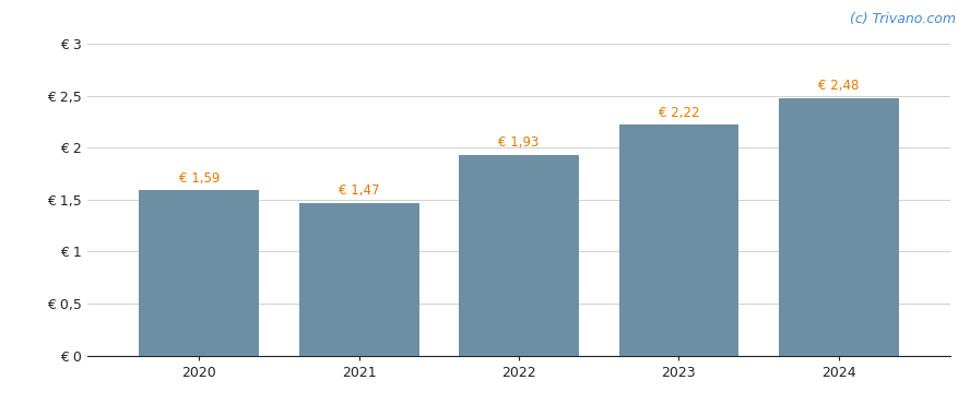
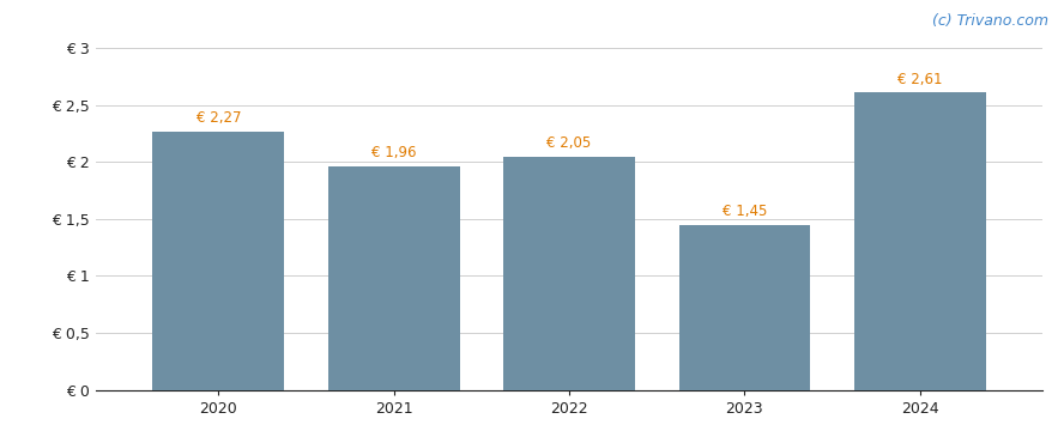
2020: 1,59 -> 2,27
2021: 1,47 -> 1,96
2022: 1,93 -> 2,05
2023: 2,22 -> 1,45
2024: 2,48 -> 2,61
